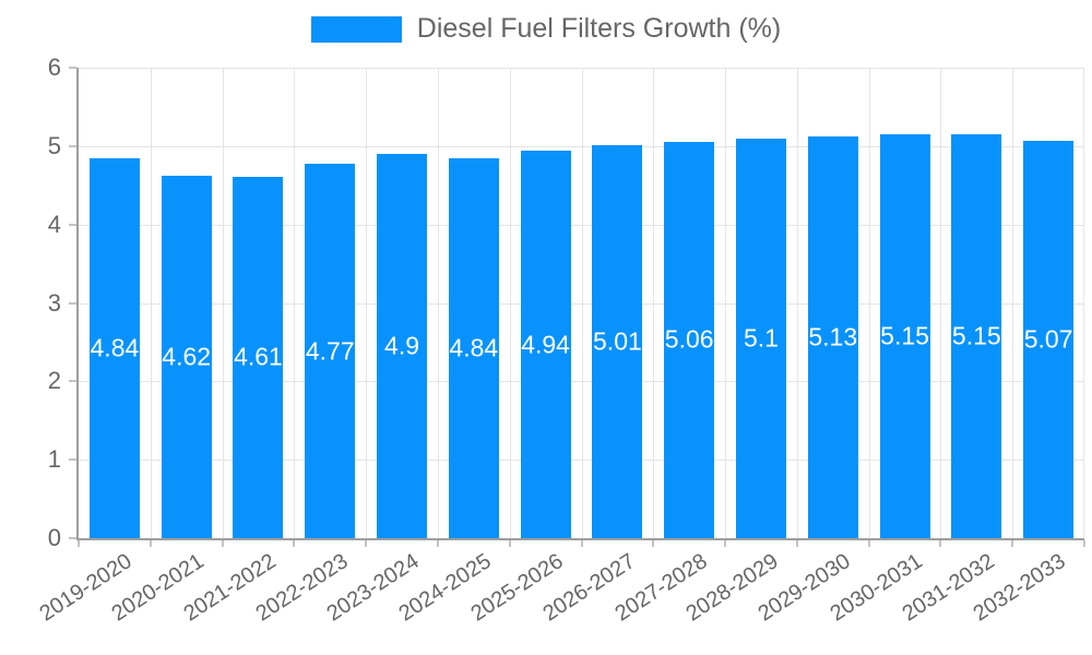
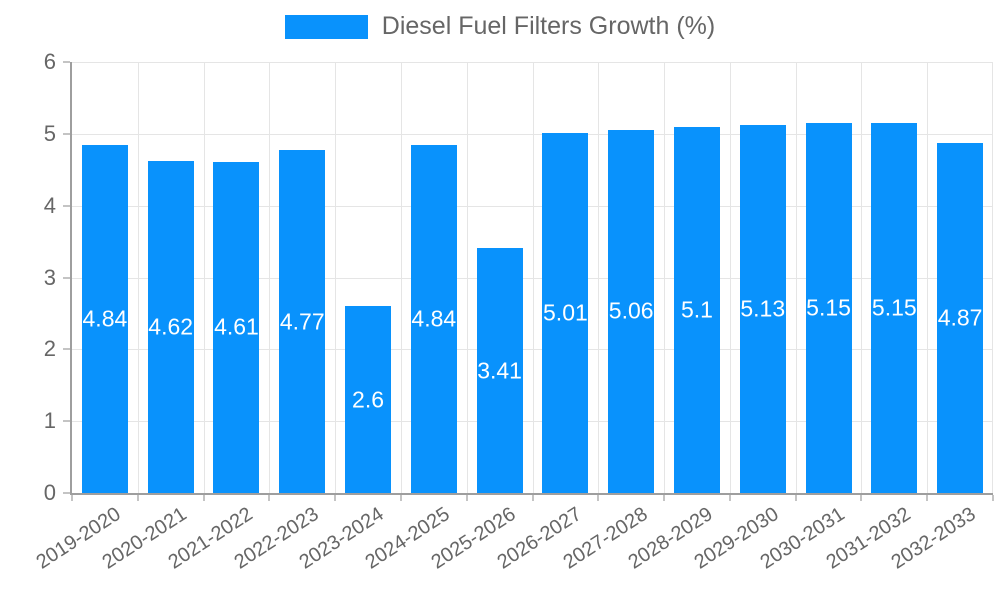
2023-2024: 4.9 -> 2.6
2025-2026: 4.94 -> 3.41
2032-2033: 5.07 -> 4.87
